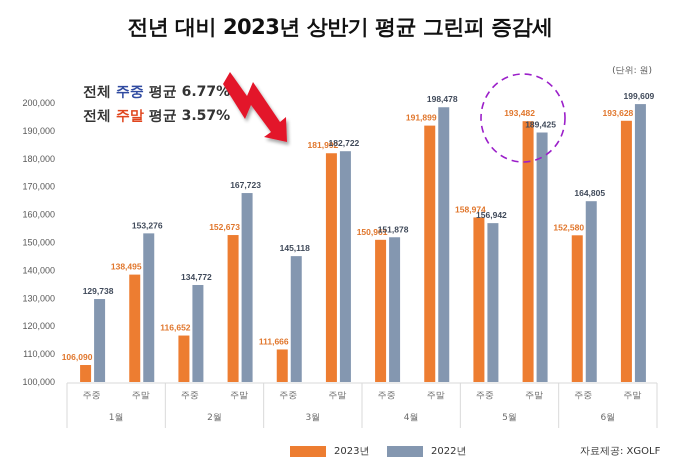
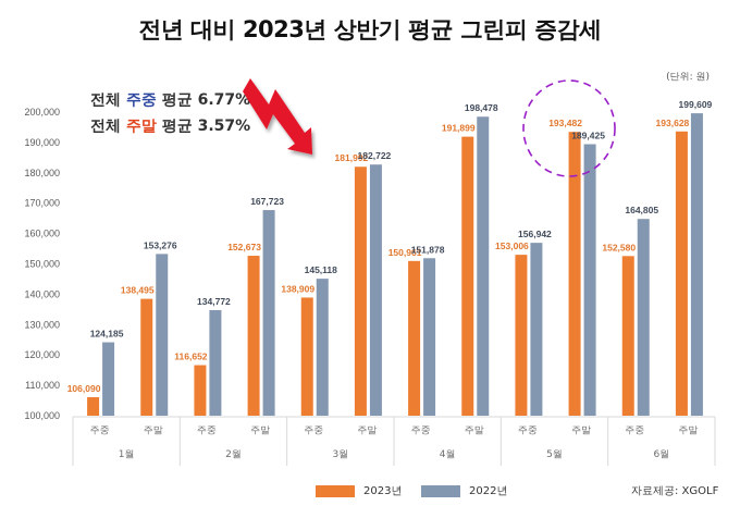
2022년/1월 주중: 129,738 -> 124,185
2023년/3월 주중: 111,666 -> 138,909
2023년/5월 주중: 158,974 -> 153,006
